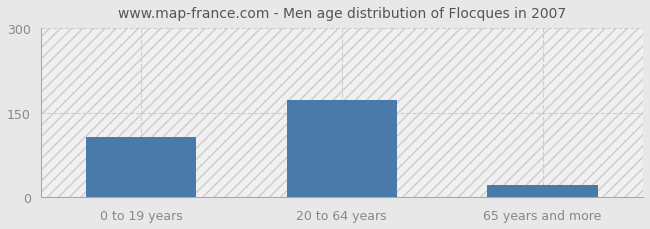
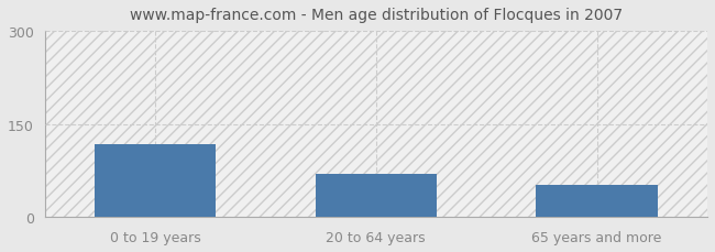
0 to 19 years: 107 -> 118
20 to 64 years: 172 -> 70
65 years and more: 22 -> 52
